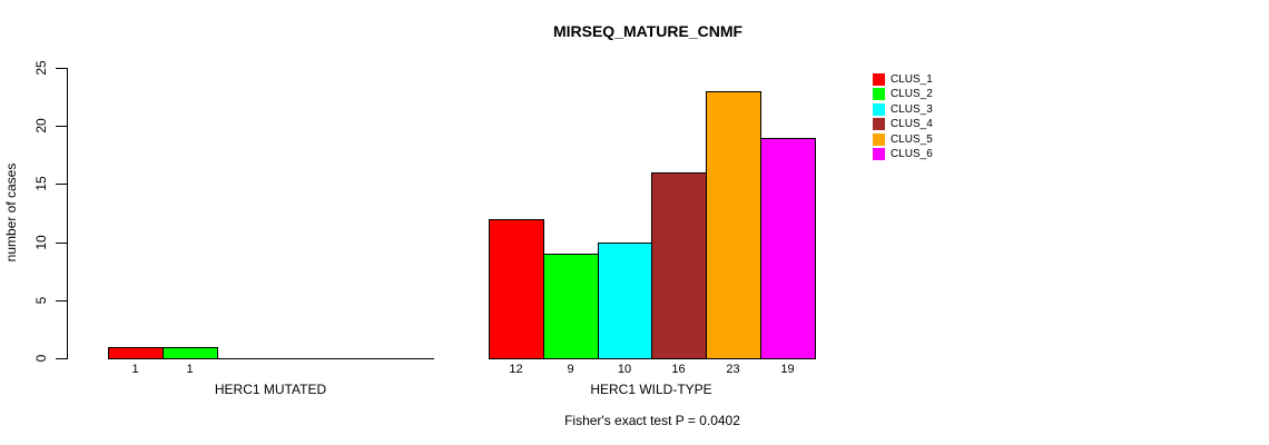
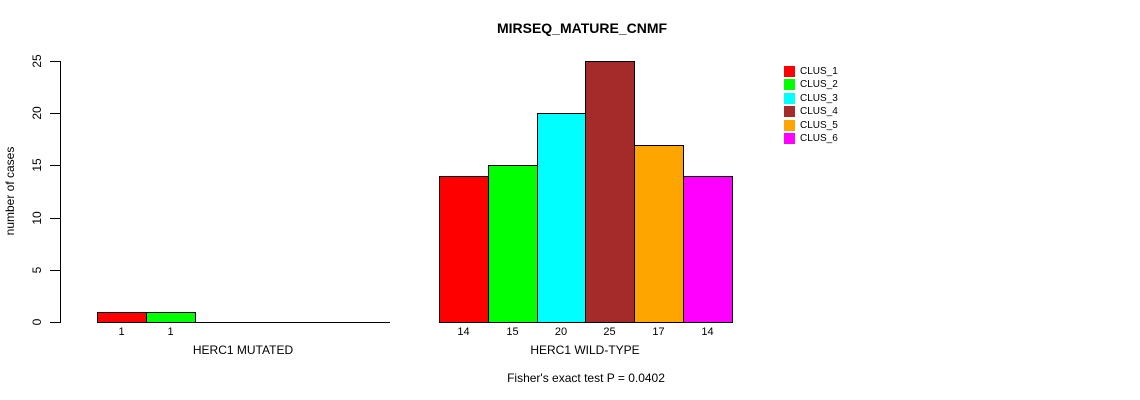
CLUS_1/HERC1 WILD-TYPE: 12 -> 14
CLUS_2/HERC1 WILD-TYPE: 9 -> 15
CLUS_3/HERC1 WILD-TYPE: 10 -> 20
CLUS_4/HERC1 WILD-TYPE: 16 -> 25
CLUS_5/HERC1 WILD-TYPE: 23 -> 17
CLUS_6/HERC1 WILD-TYPE: 19 -> 14
